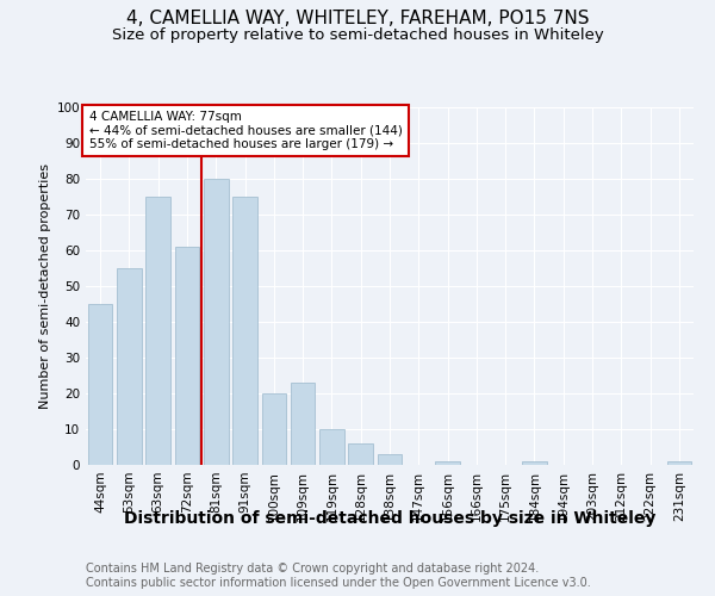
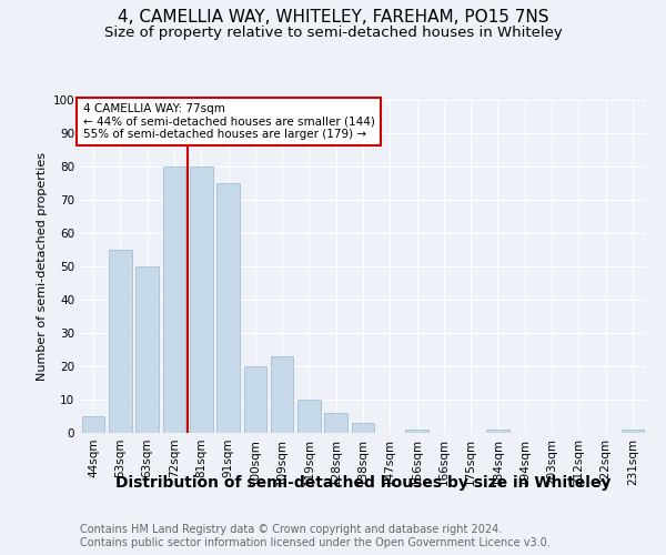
44sqm: 45 -> 5
63sqm: 75 -> 50
72sqm: 61 -> 80
